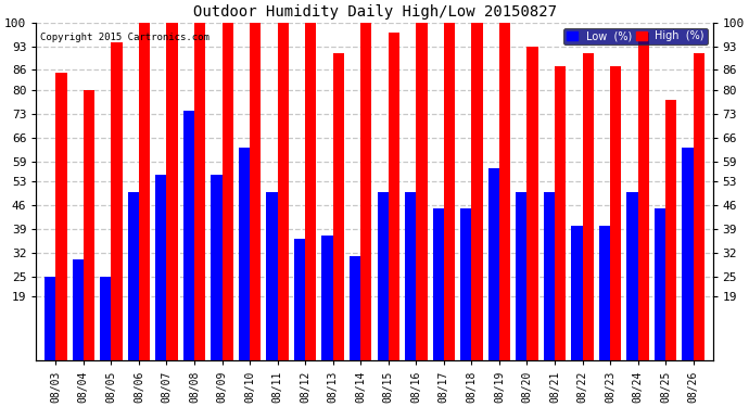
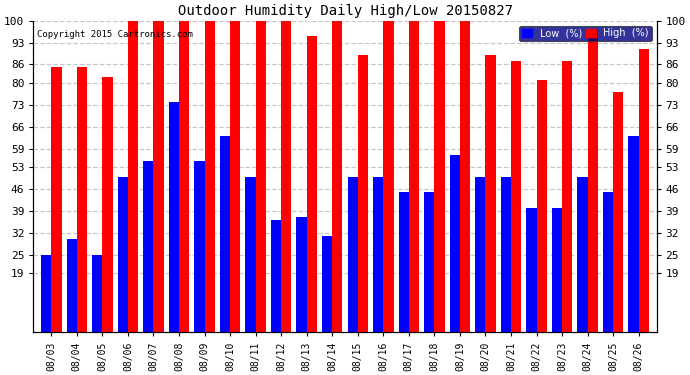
High (%)/08/04: 80 -> 85
High (%)/08/05: 94 -> 82
High (%)/08/13: 91 -> 95
High (%)/08/15: 97 -> 89
High (%)/08/20: 93 -> 89
High (%)/08/22: 91 -> 81
